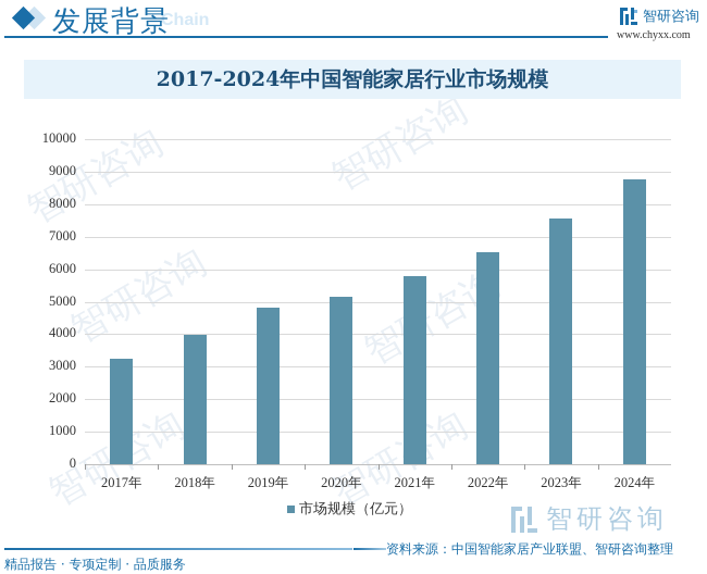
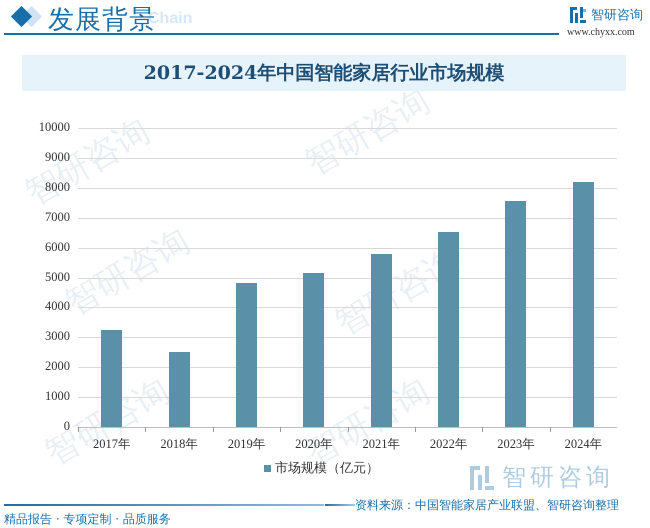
2018年: 4000 -> 2500
2024年: 8800 -> 8200
